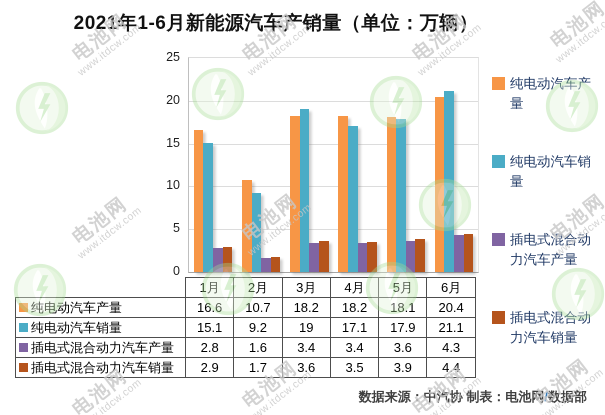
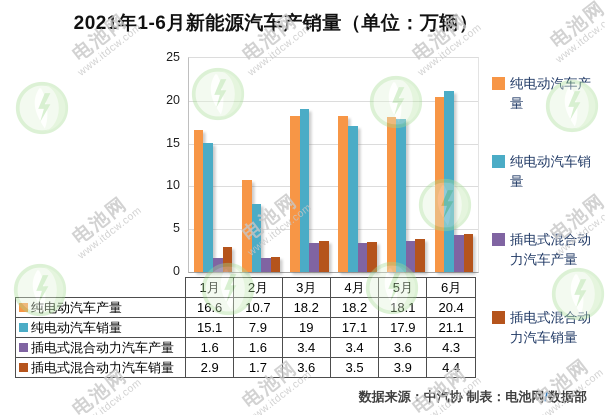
插电式混合动力汽车产量/1月: 2.8 -> 1.6
纯电动汽车销量/2月: 9.2 -> 7.9
